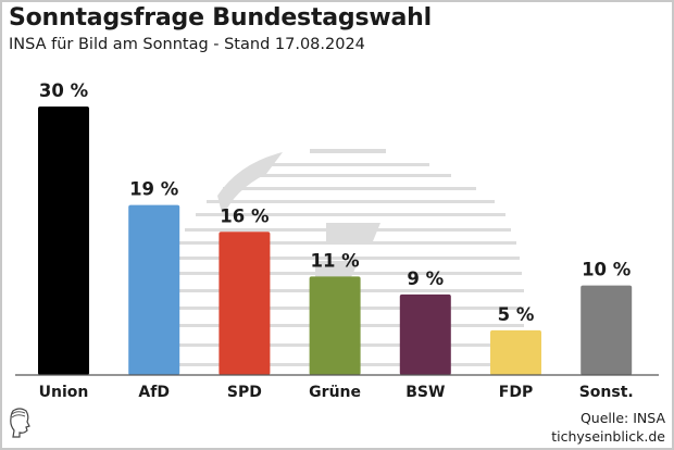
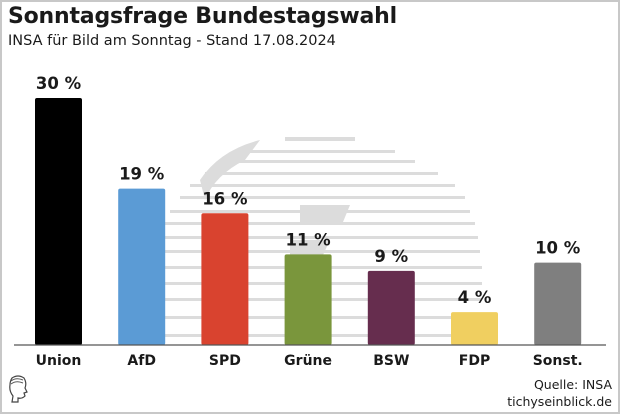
FDP: 5 -> 4
